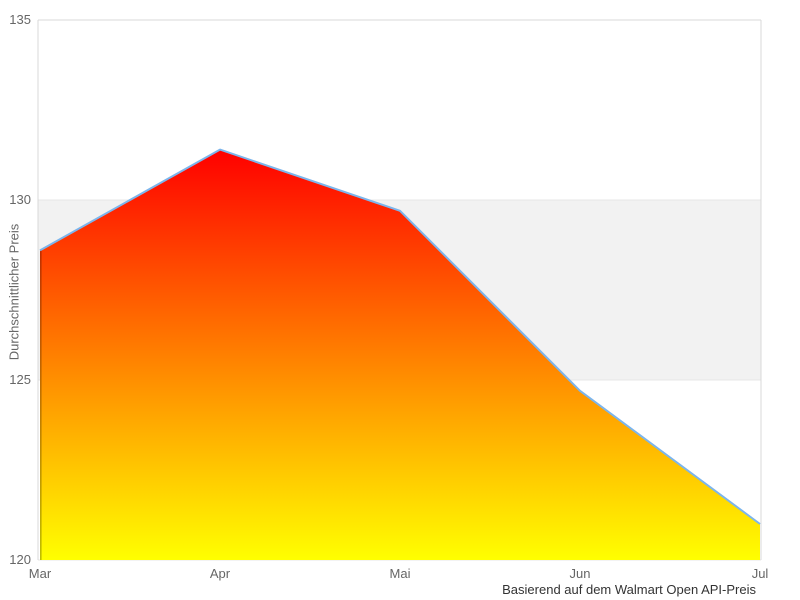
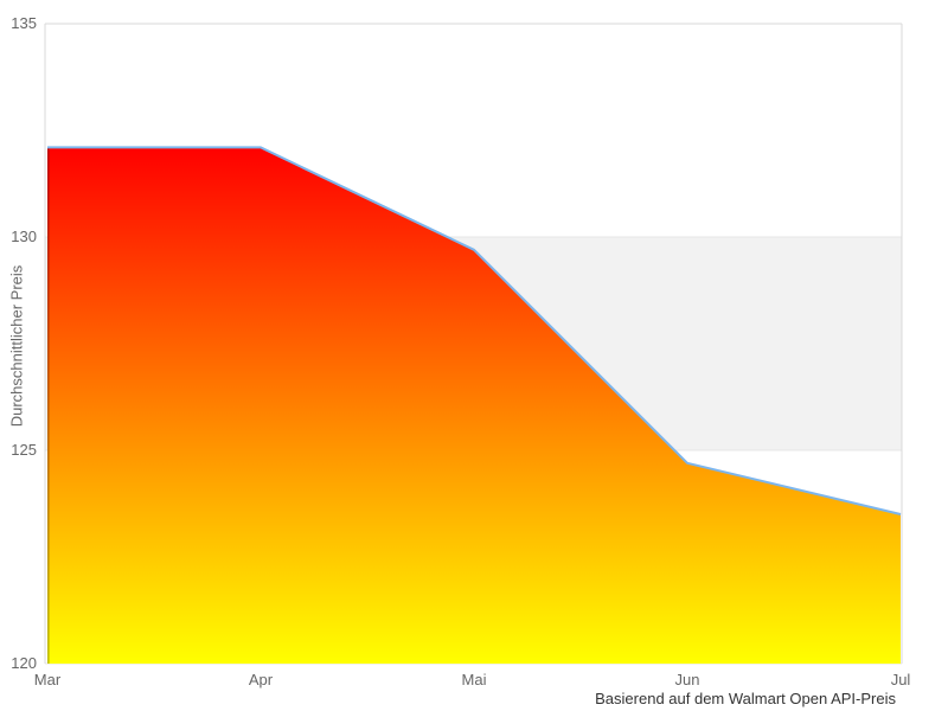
Mar: 128.6 -> 132.1
Apr: 131.4 -> 132.1
Jul: 121.0 -> 123.5
